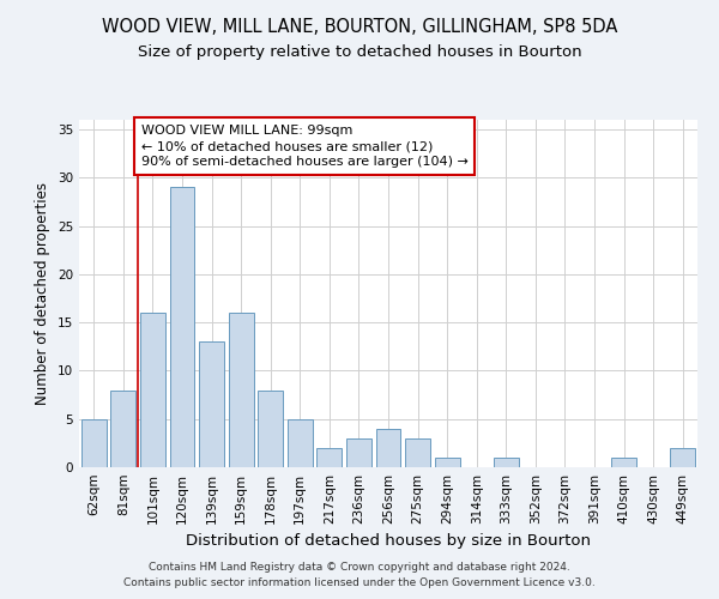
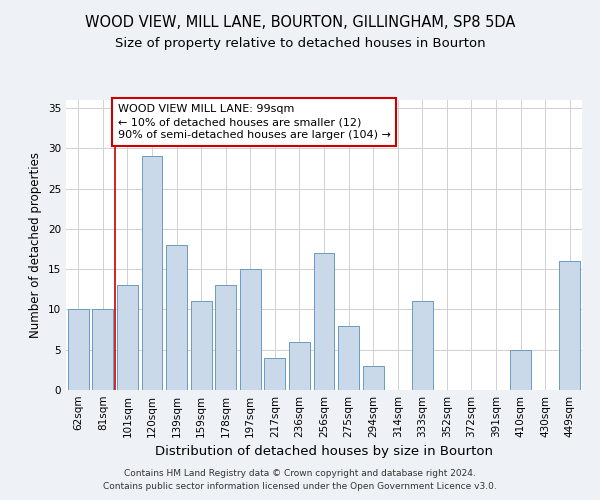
62sqm: 5 -> 10
81sqm: 8 -> 10
101sqm: 16 -> 13
139sqm: 13 -> 18
159sqm: 16 -> 11
178sqm: 8 -> 13
197sqm: 5 -> 15
217sqm: 2 -> 4
236sqm: 3 -> 6
256sqm: 4 -> 17
275sqm: 3 -> 8
294sqm: 1 -> 3
333sqm: 1 -> 11
410sqm: 1 -> 5
449sqm: 2 -> 16
